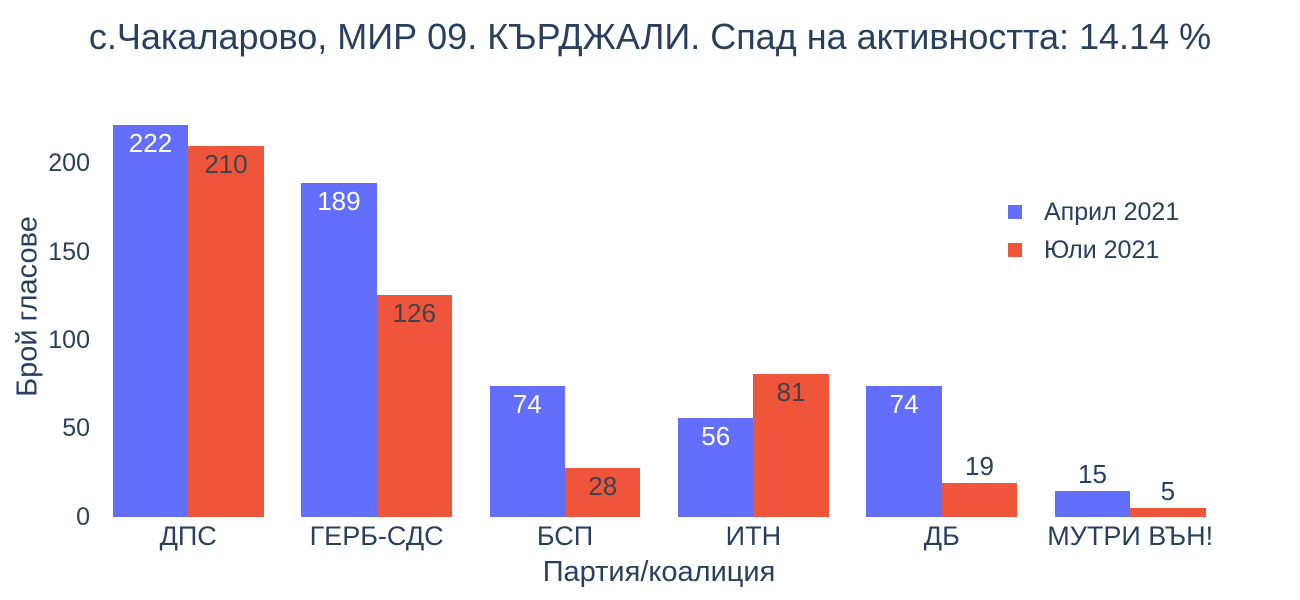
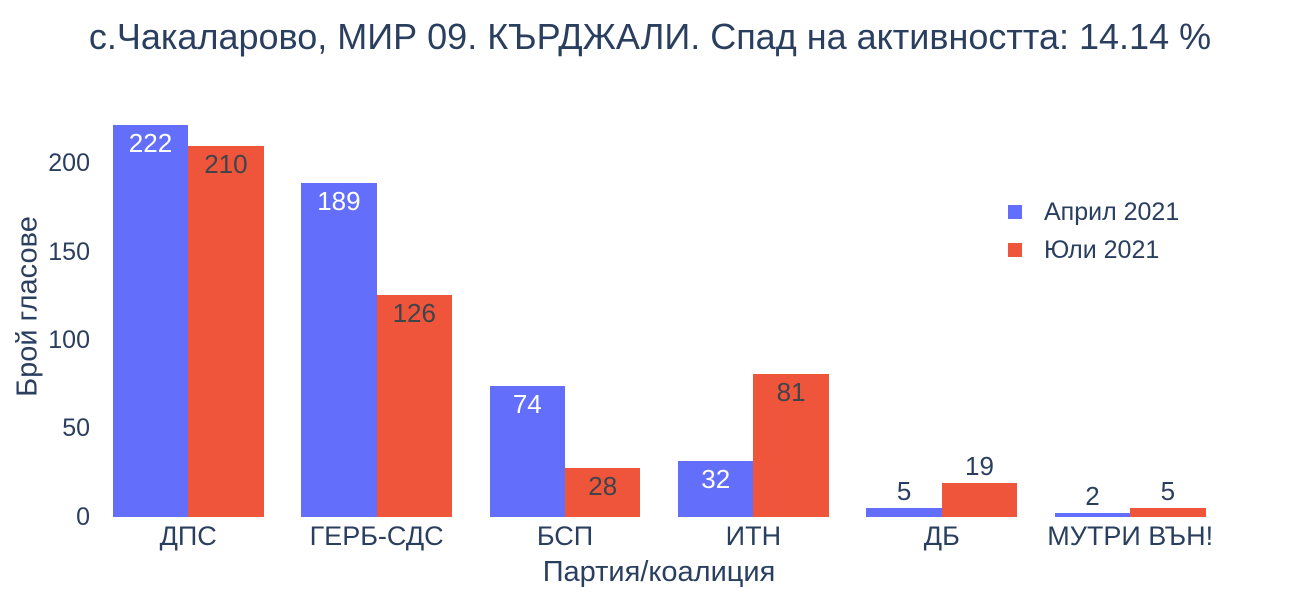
Април 2021/ИТН: 56 -> 32
Април 2021/ДБ: 74 -> 5
Април 2021/МУТРИ ВЪН!: 15 -> 2
